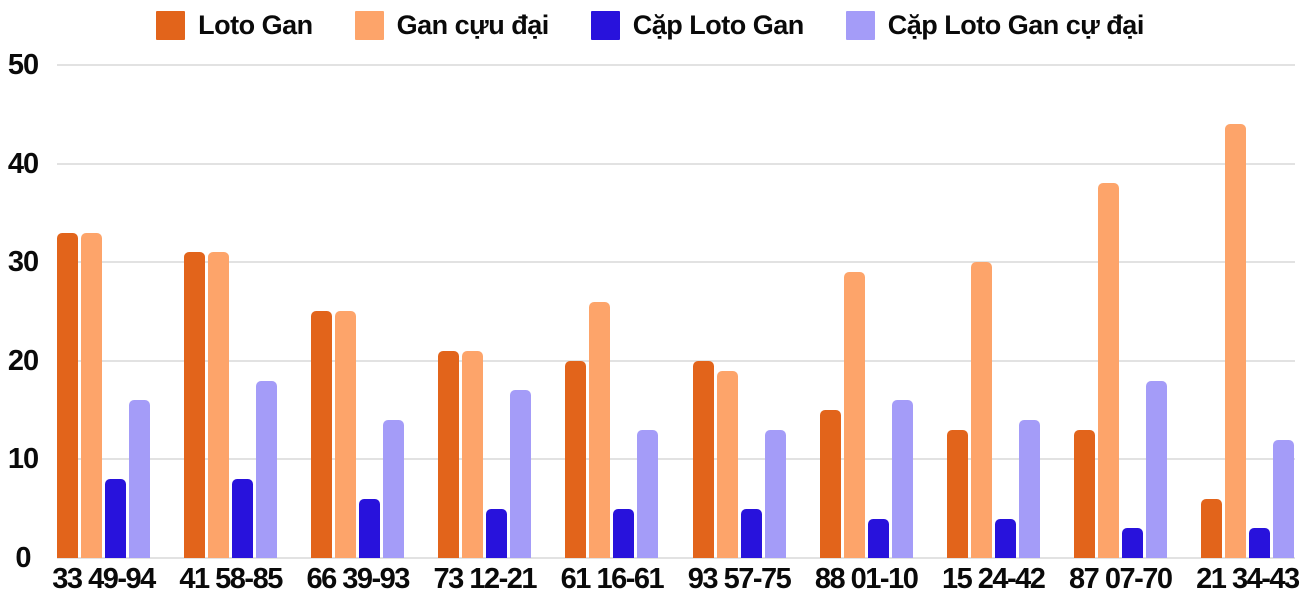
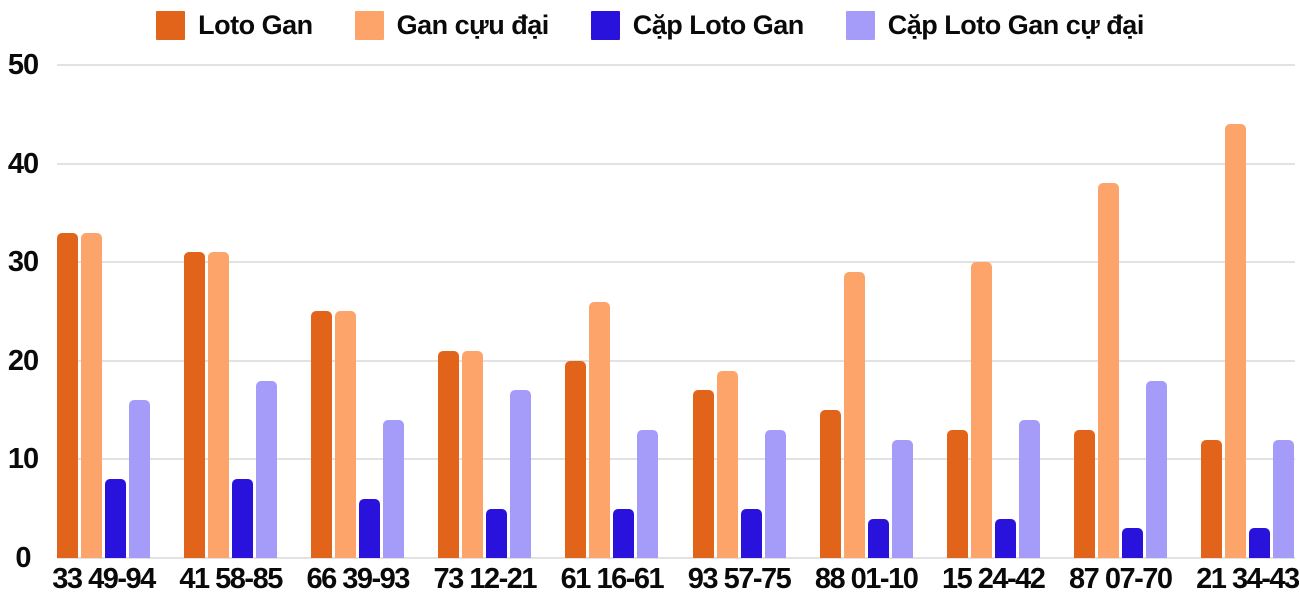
Loto Gan/93 57-75: 20 -> 17
Cặp Loto Gan cự đại/88 01-10: 16 -> 12
Loto Gan/21 34-43: 6 -> 12
